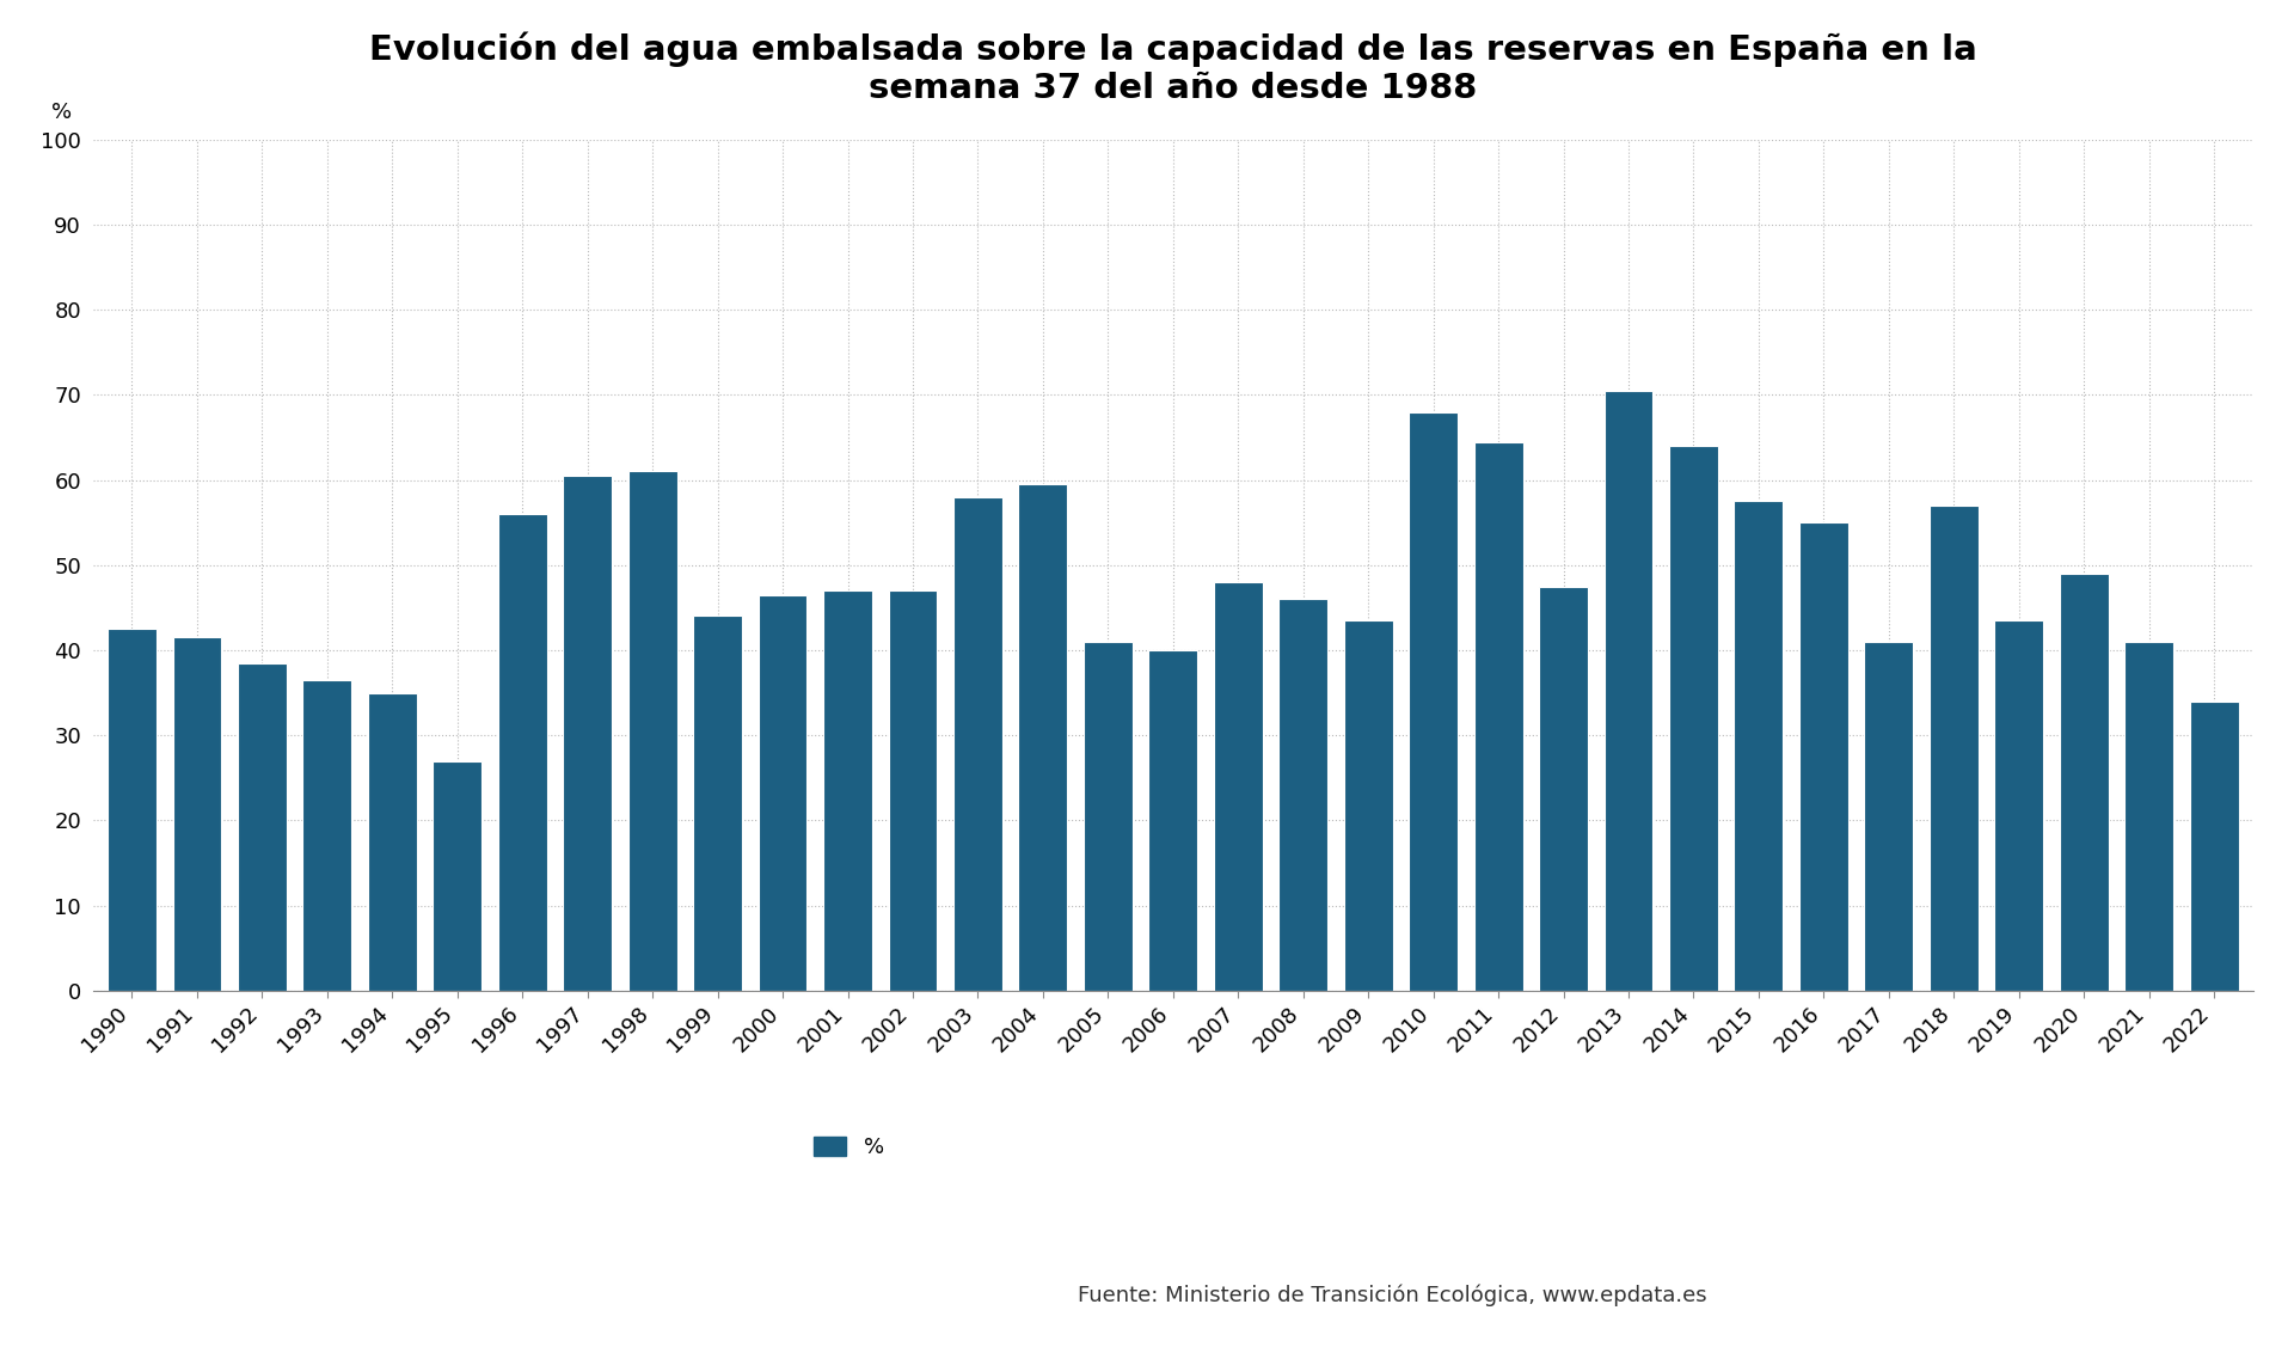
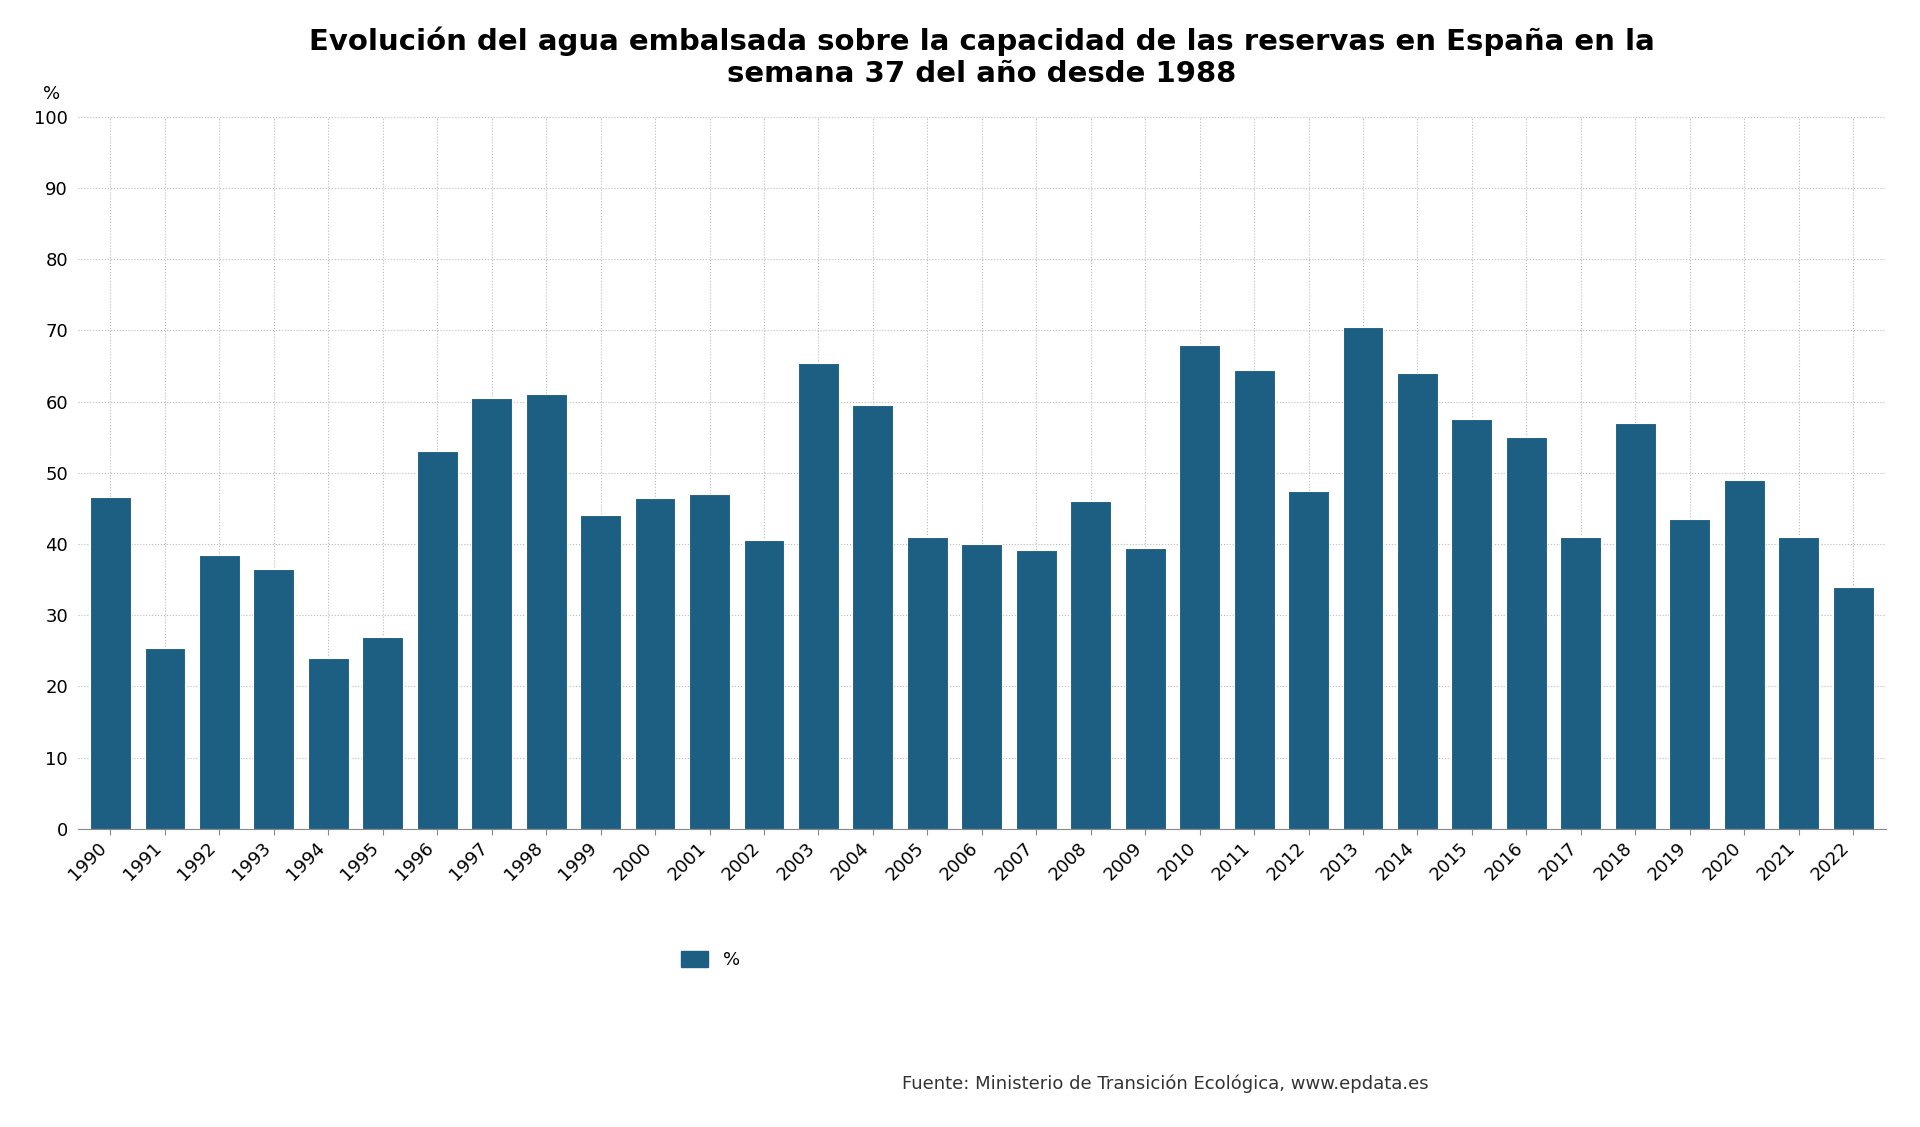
1990: 42.5 -> 46.6
1991: 41.5 -> 25.4
1994: 35.0 -> 24.0
1996: 56.0 -> 53.0
2002: 47.0 -> 40.6
2003: 58.0 -> 65.4
2007: 48.0 -> 39.2
2009: 43.5 -> 39.4
